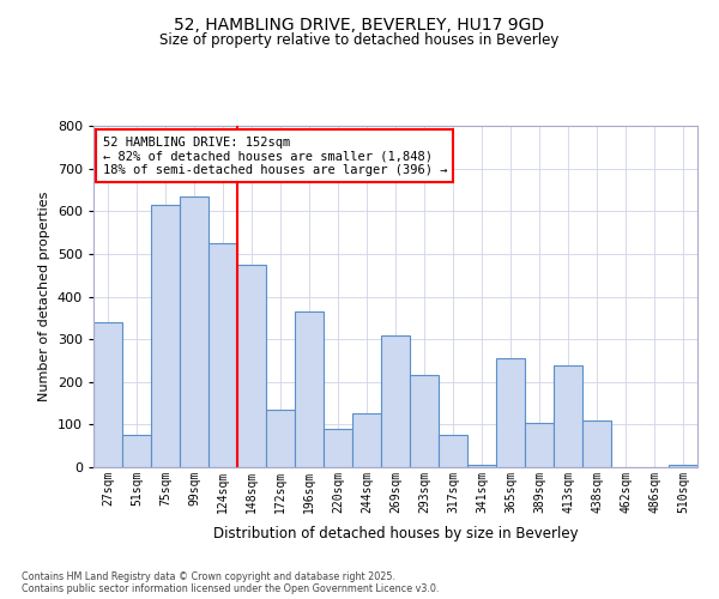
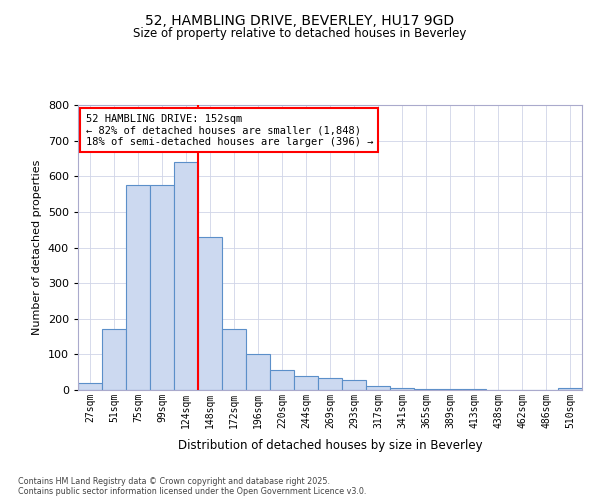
27sqm: 340 -> 20
51sqm: 75 -> 170
75sqm: 615 -> 575
99sqm: 635 -> 575
124sqm: 525 -> 640
148sqm: 475 -> 430
172sqm: 135 -> 170
196sqm: 365 -> 100
220sqm: 90 -> 55
244sqm: 125 -> 40
269sqm: 310 -> 35
293sqm: 215 -> 28
317sqm: 75 -> 12
365sqm: 255 -> 3
389sqm: 105 -> 2
413sqm: 240 -> 2
438sqm: 110 -> 1
